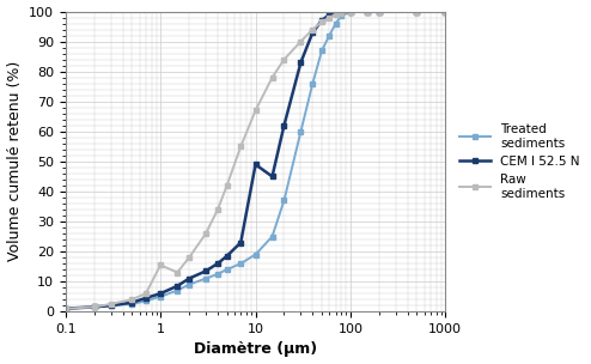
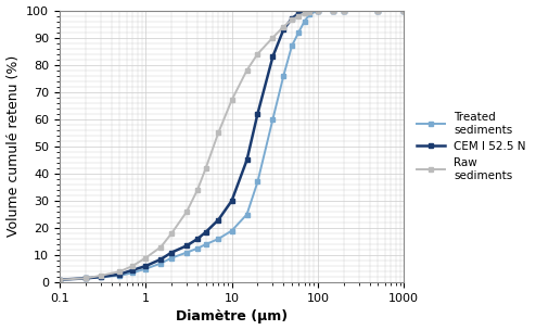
Raw sediments/1: 15.5 -> 9.0
CEM I 52.5 N/10: 49.0 -> 30.0
